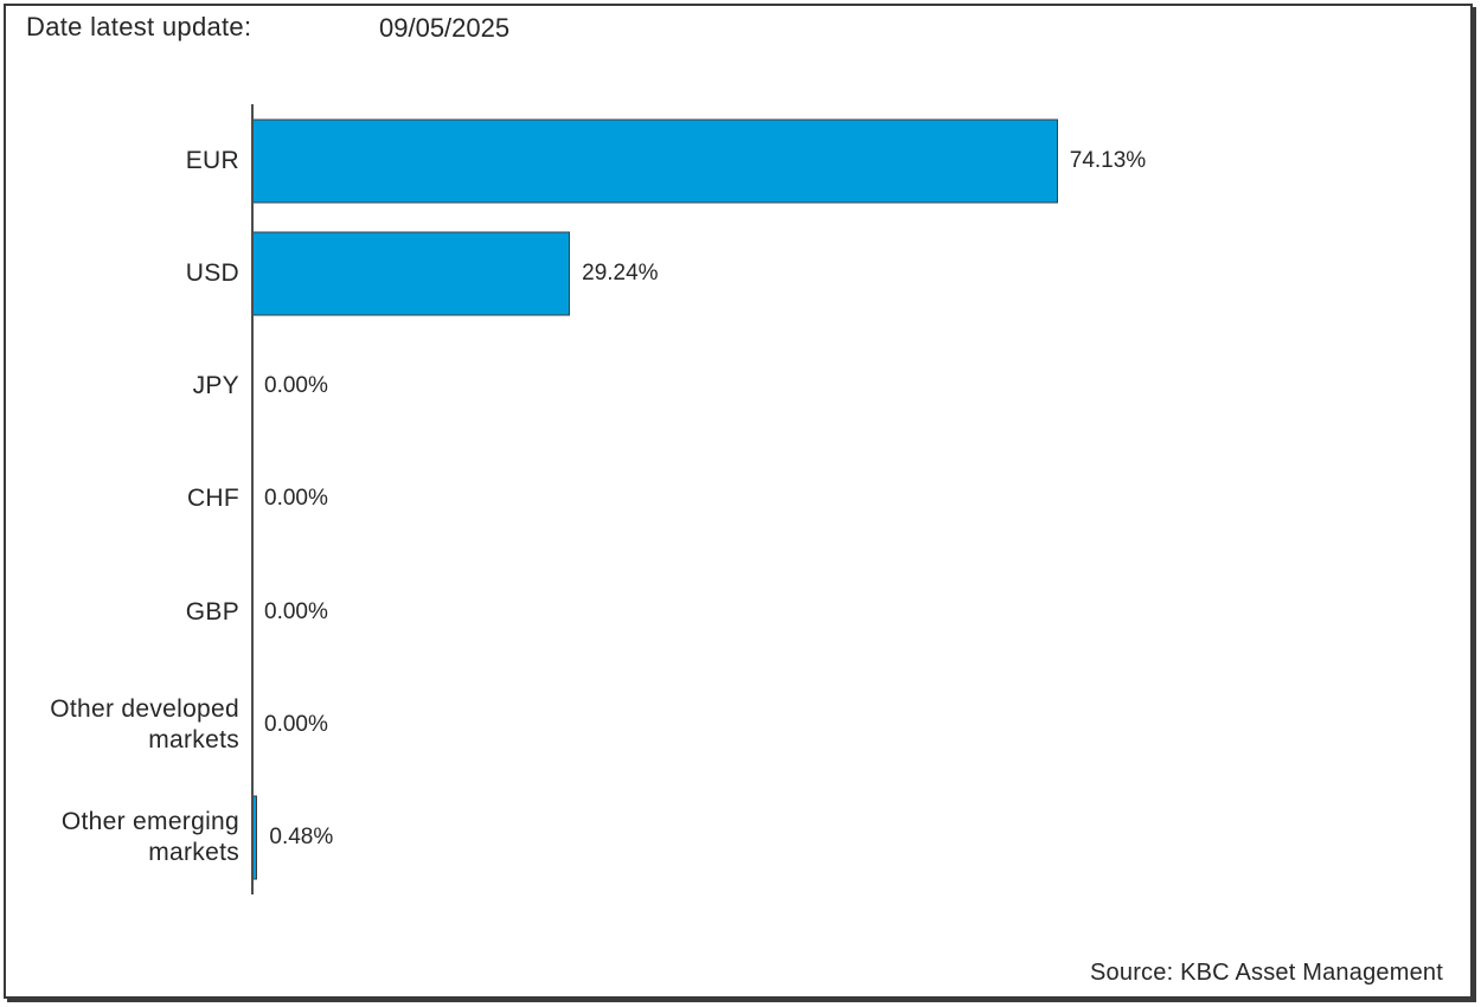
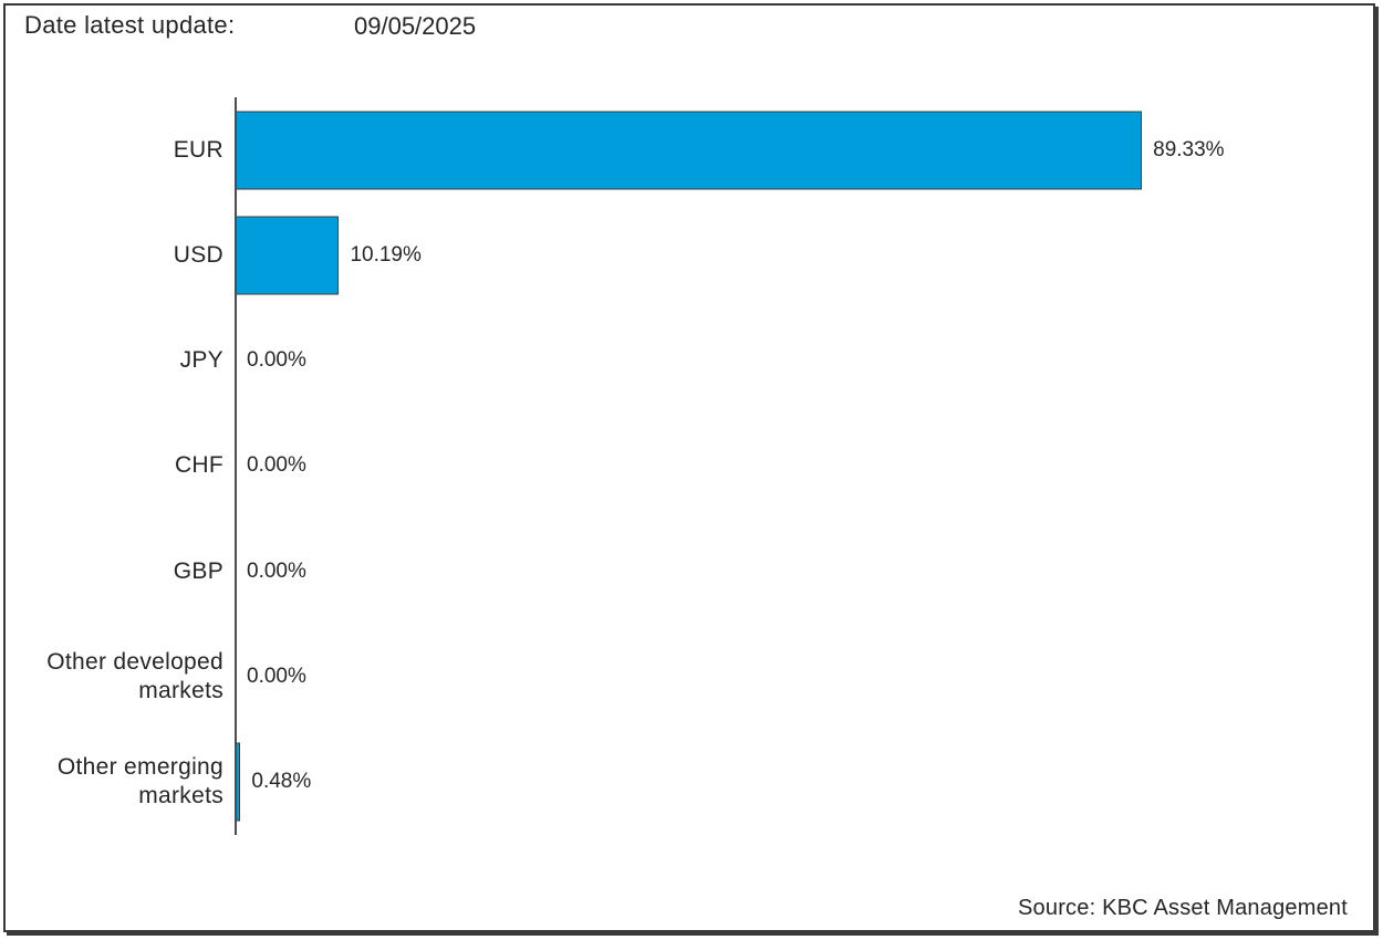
EUR: 74.13% -> 89.33%
USD: 29.24% -> 10.19%
